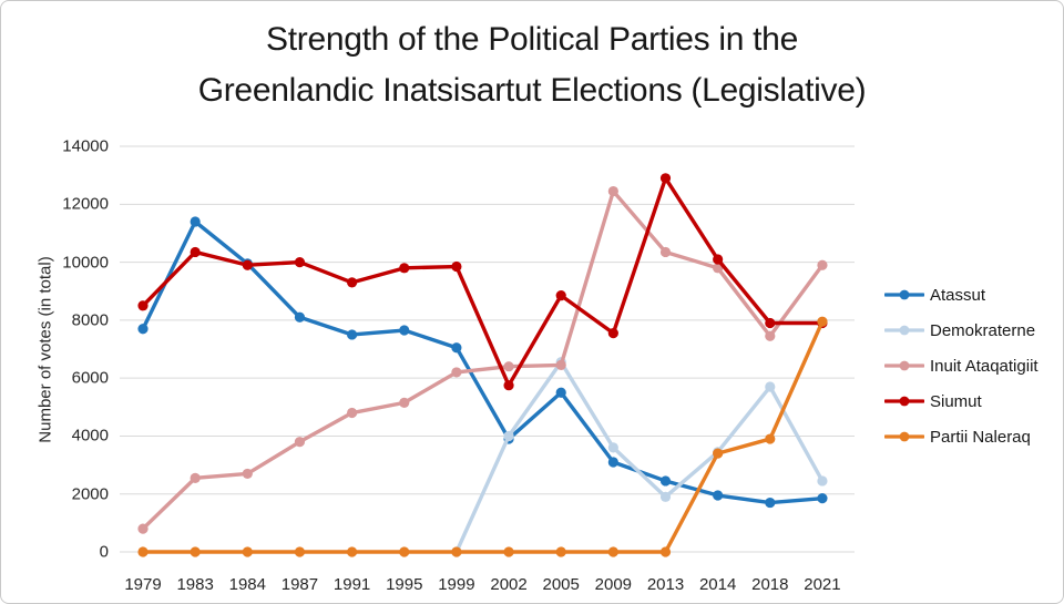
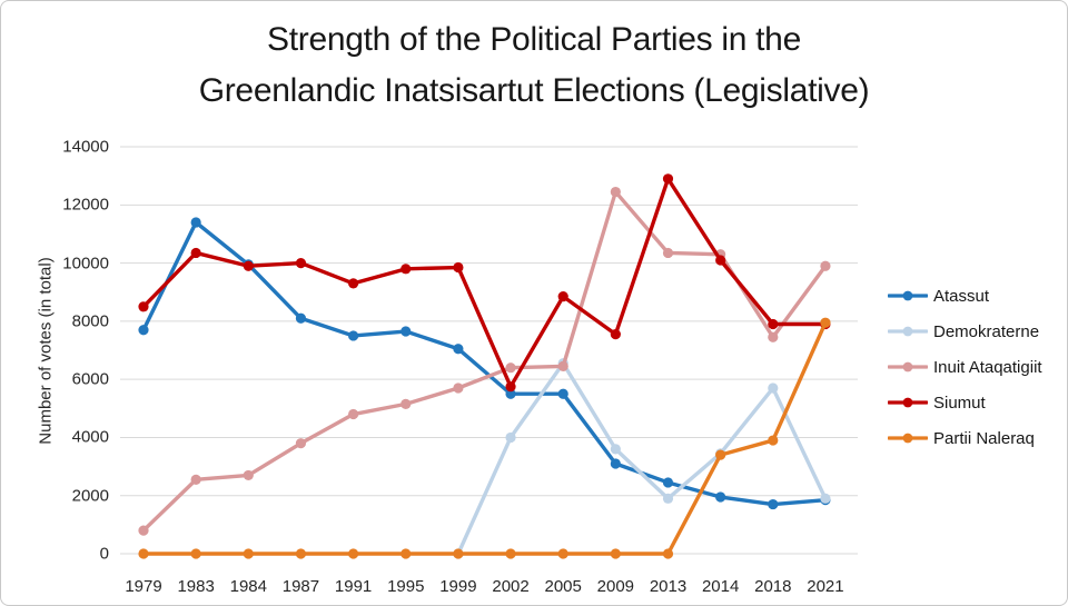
Inuit Ataqatigiit/1999: 6200 -> 5700
Atassut/2002: 3900 -> 5500
Inuit Ataqatigiit/2014: 9800 -> 10300
Demokraterne/2021: 2400 -> 1900
